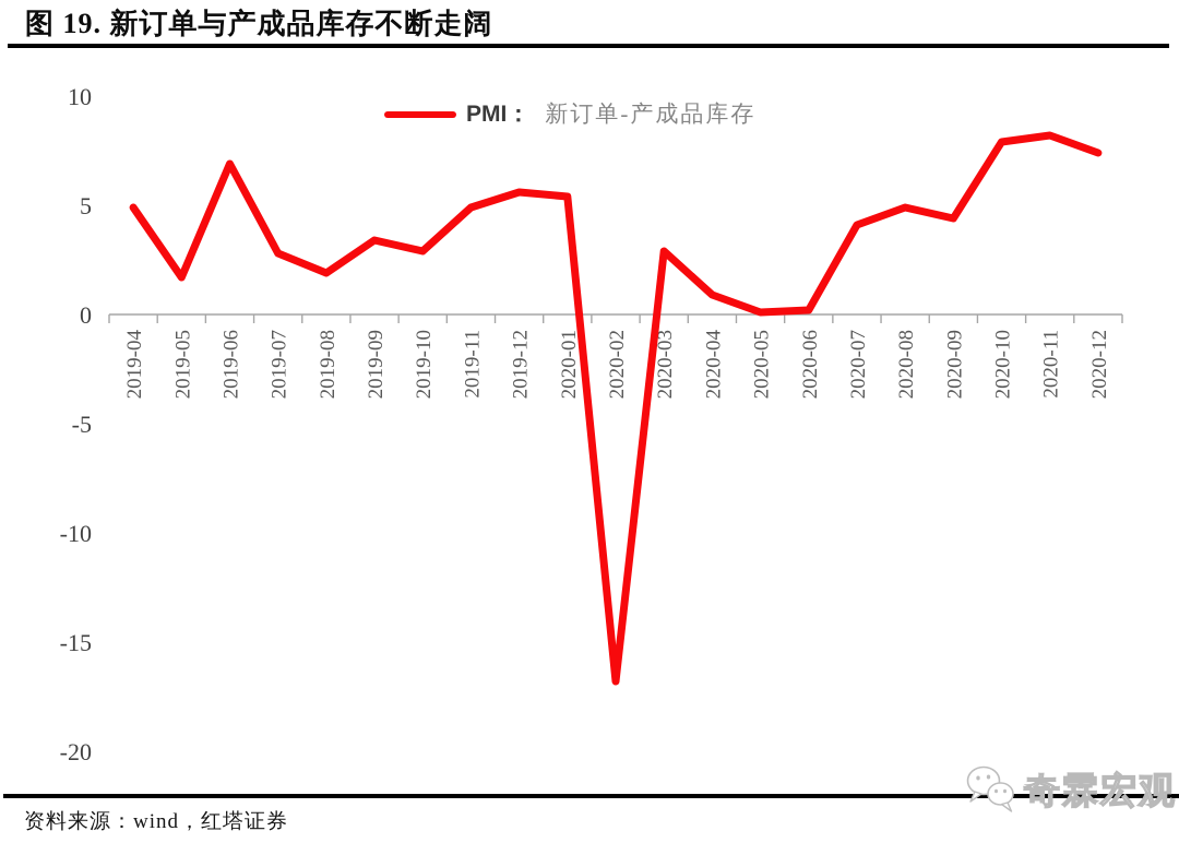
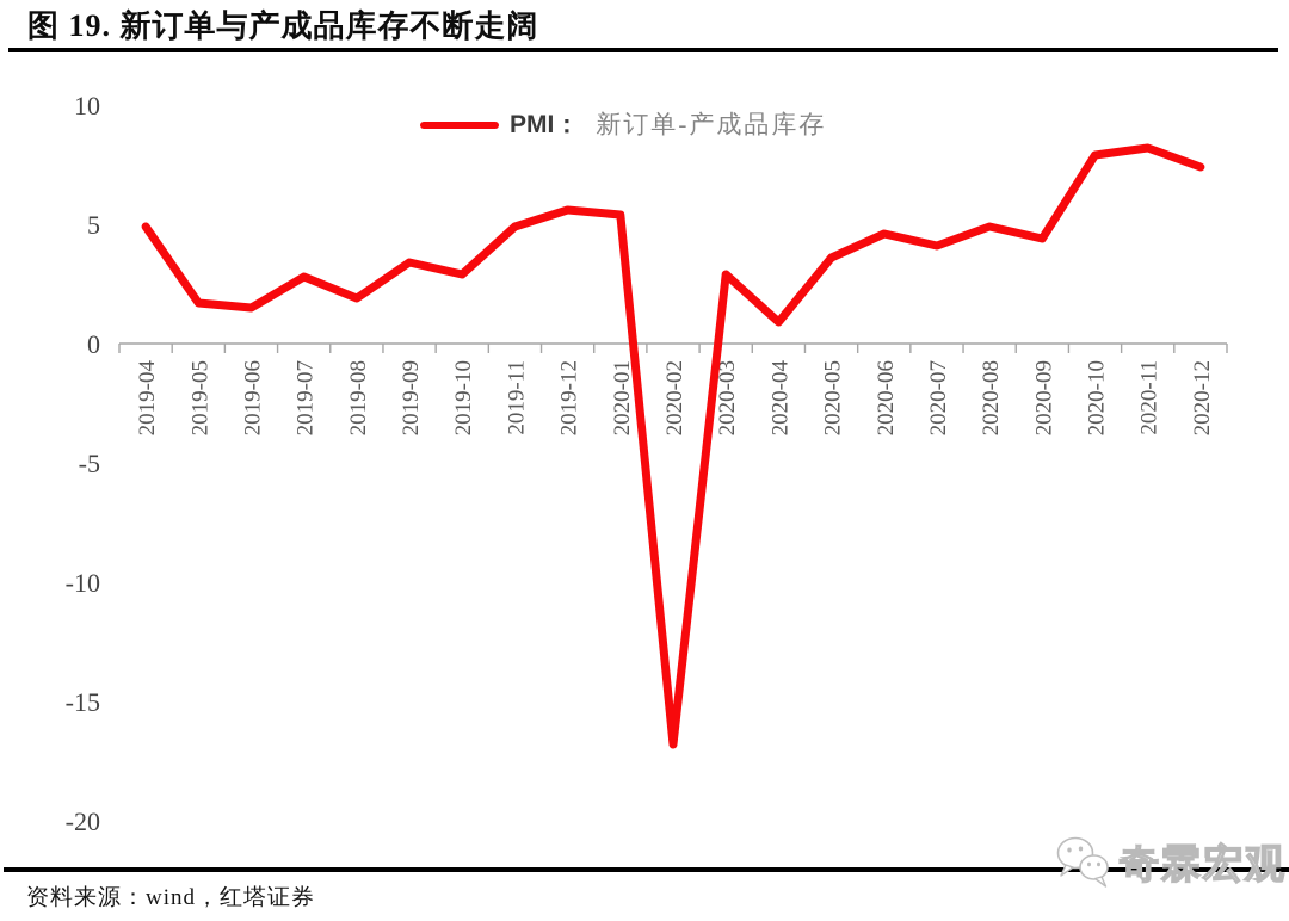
2019-06: 6.9 -> 1.5
2020-05: 0.1 -> 3.6
2020-06: 0.2 -> 4.6
